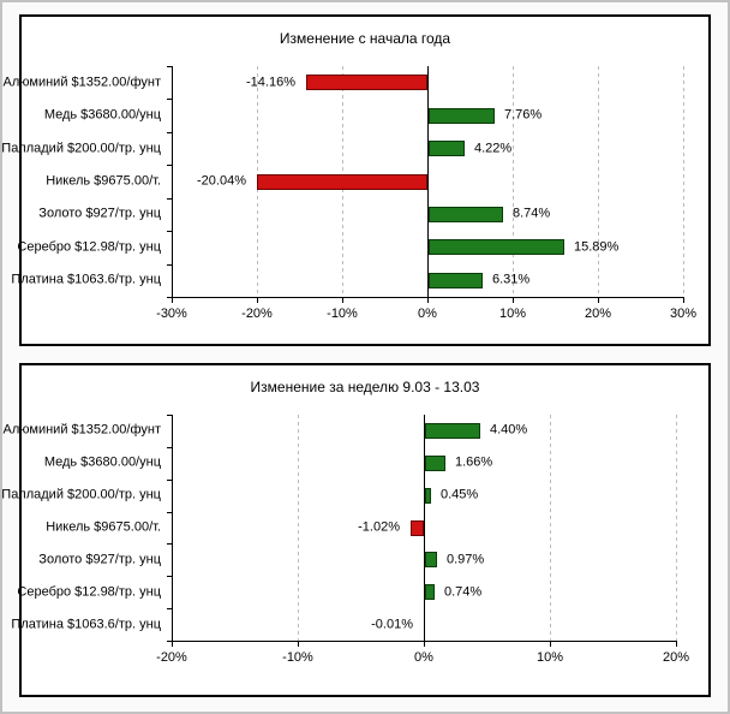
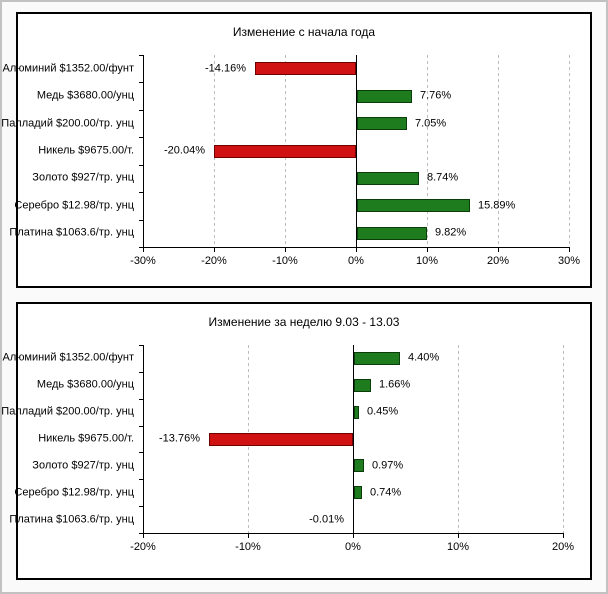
Изменение с начала года/Палладий $200.00/тр. унц: 4.22% -> 7.05%
Изменение с начала года/Платина $1063.6/тр. унц: 6.31% -> 9.82%
Изменение за неделю 9.03 - 13.03/Никель $9675.00/т.: -1.02% -> -13.76%
